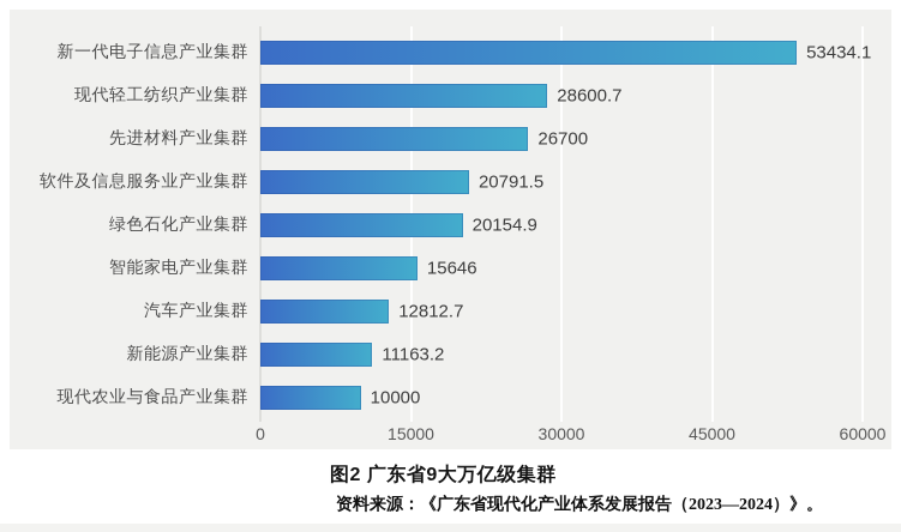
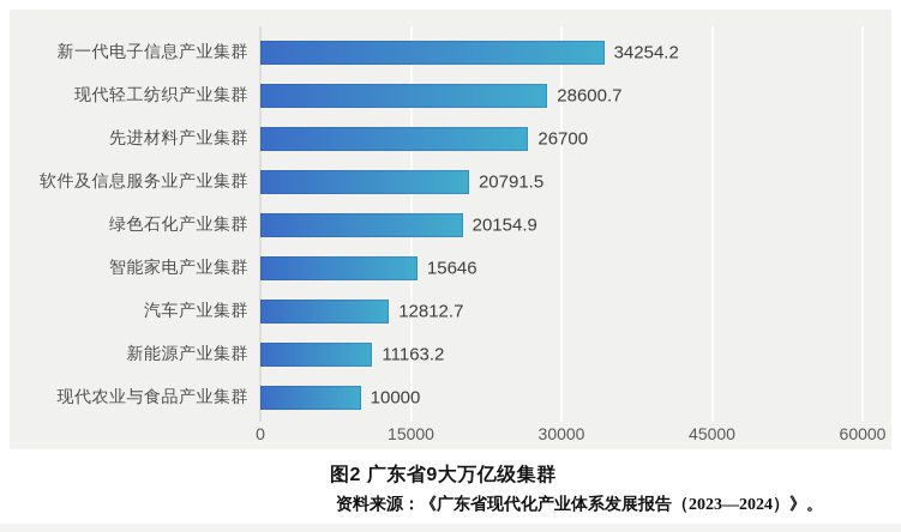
新一代电子信息产业集群: 53434.1 -> 34254.2
